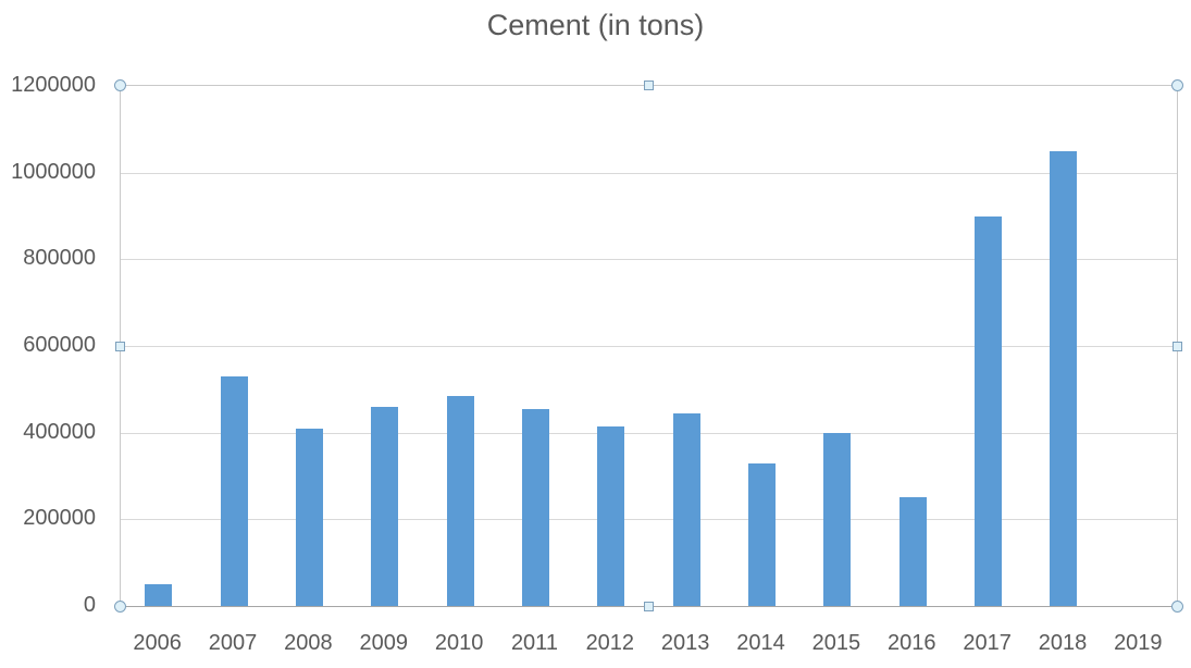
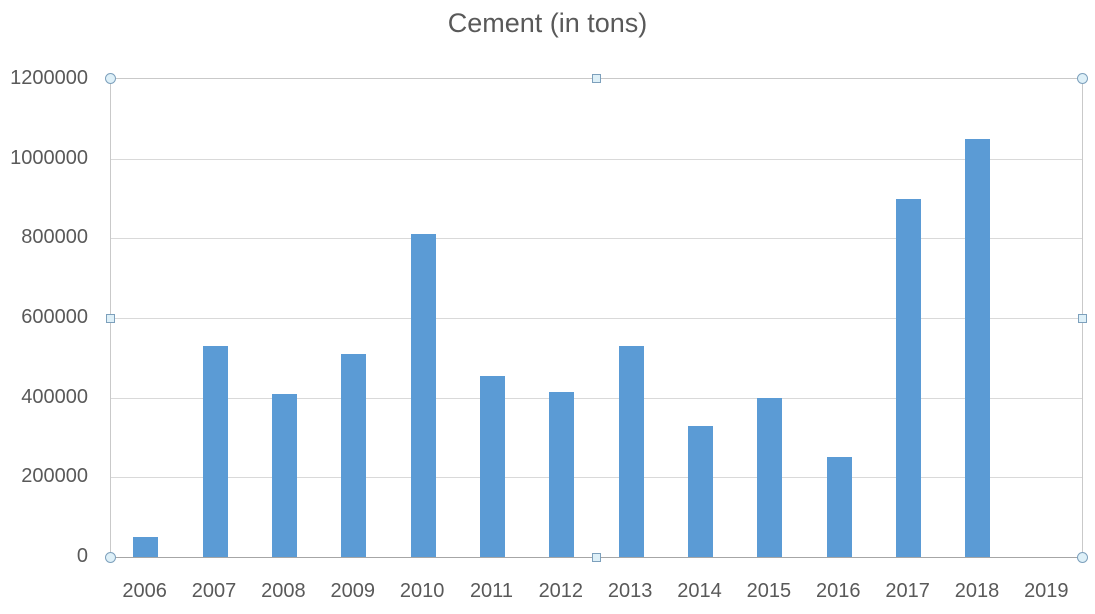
2009: 460000 -> 510000
2010: 480000 -> 810000
2013: 440000 -> 530000
